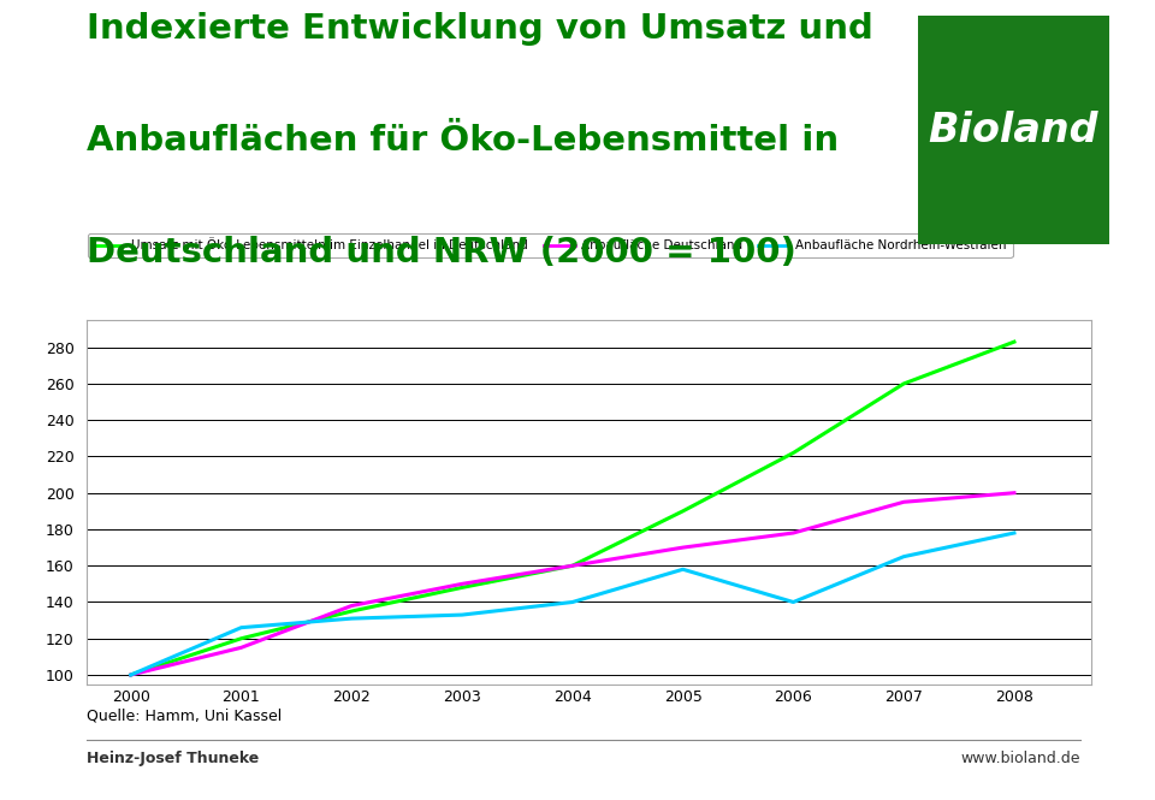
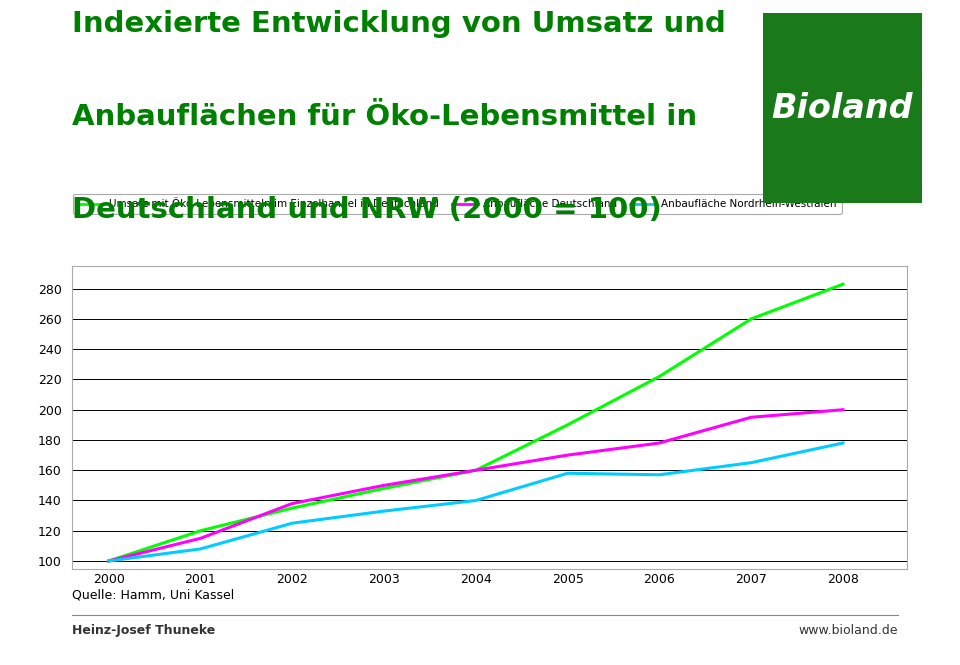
Anbaufläche Nordrhein-Westfalen/2001: 126 -> 108
Anbaufläche Nordrhein-Westfalen/2002: 131 -> 125
Anbaufläche Nordrhein-Westfalen/2006: 140 -> 157
